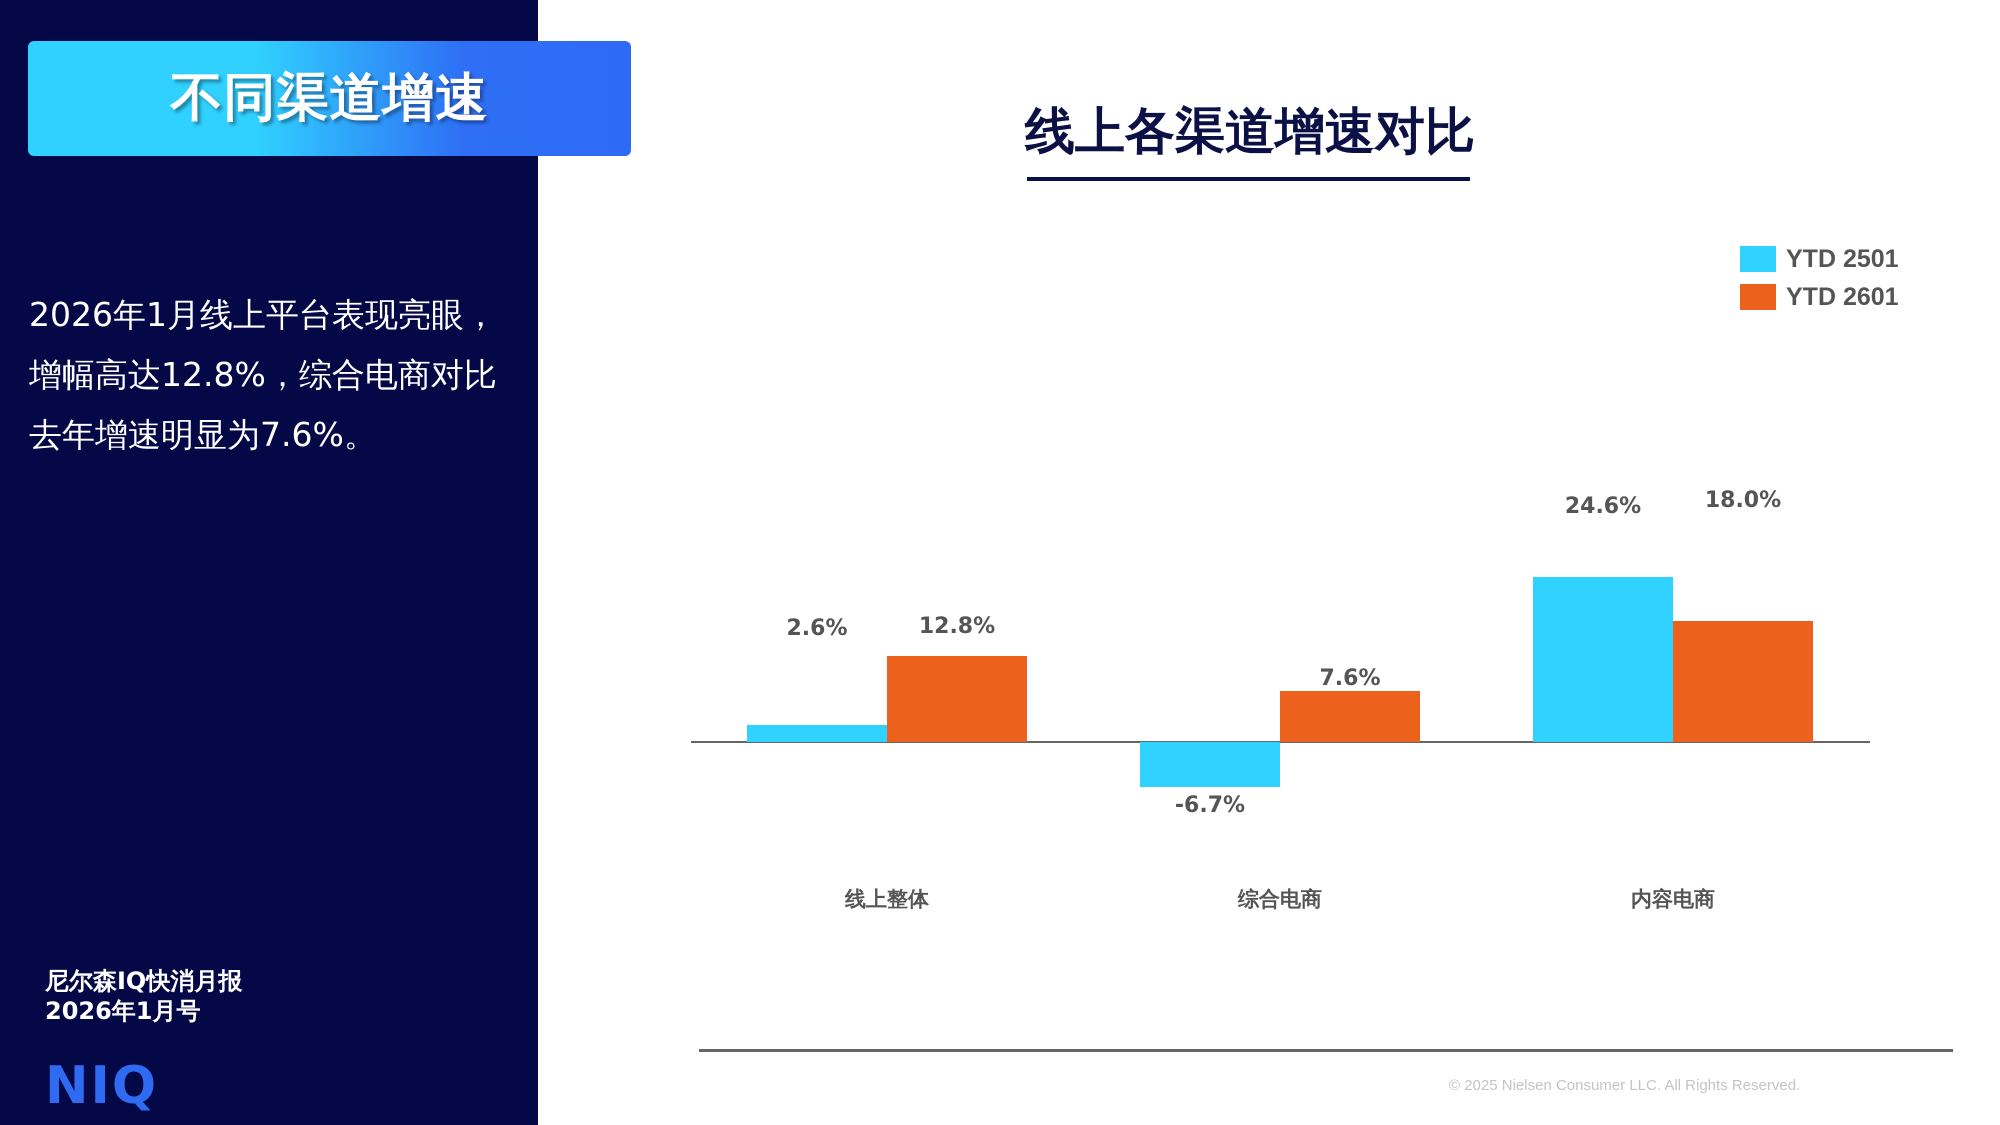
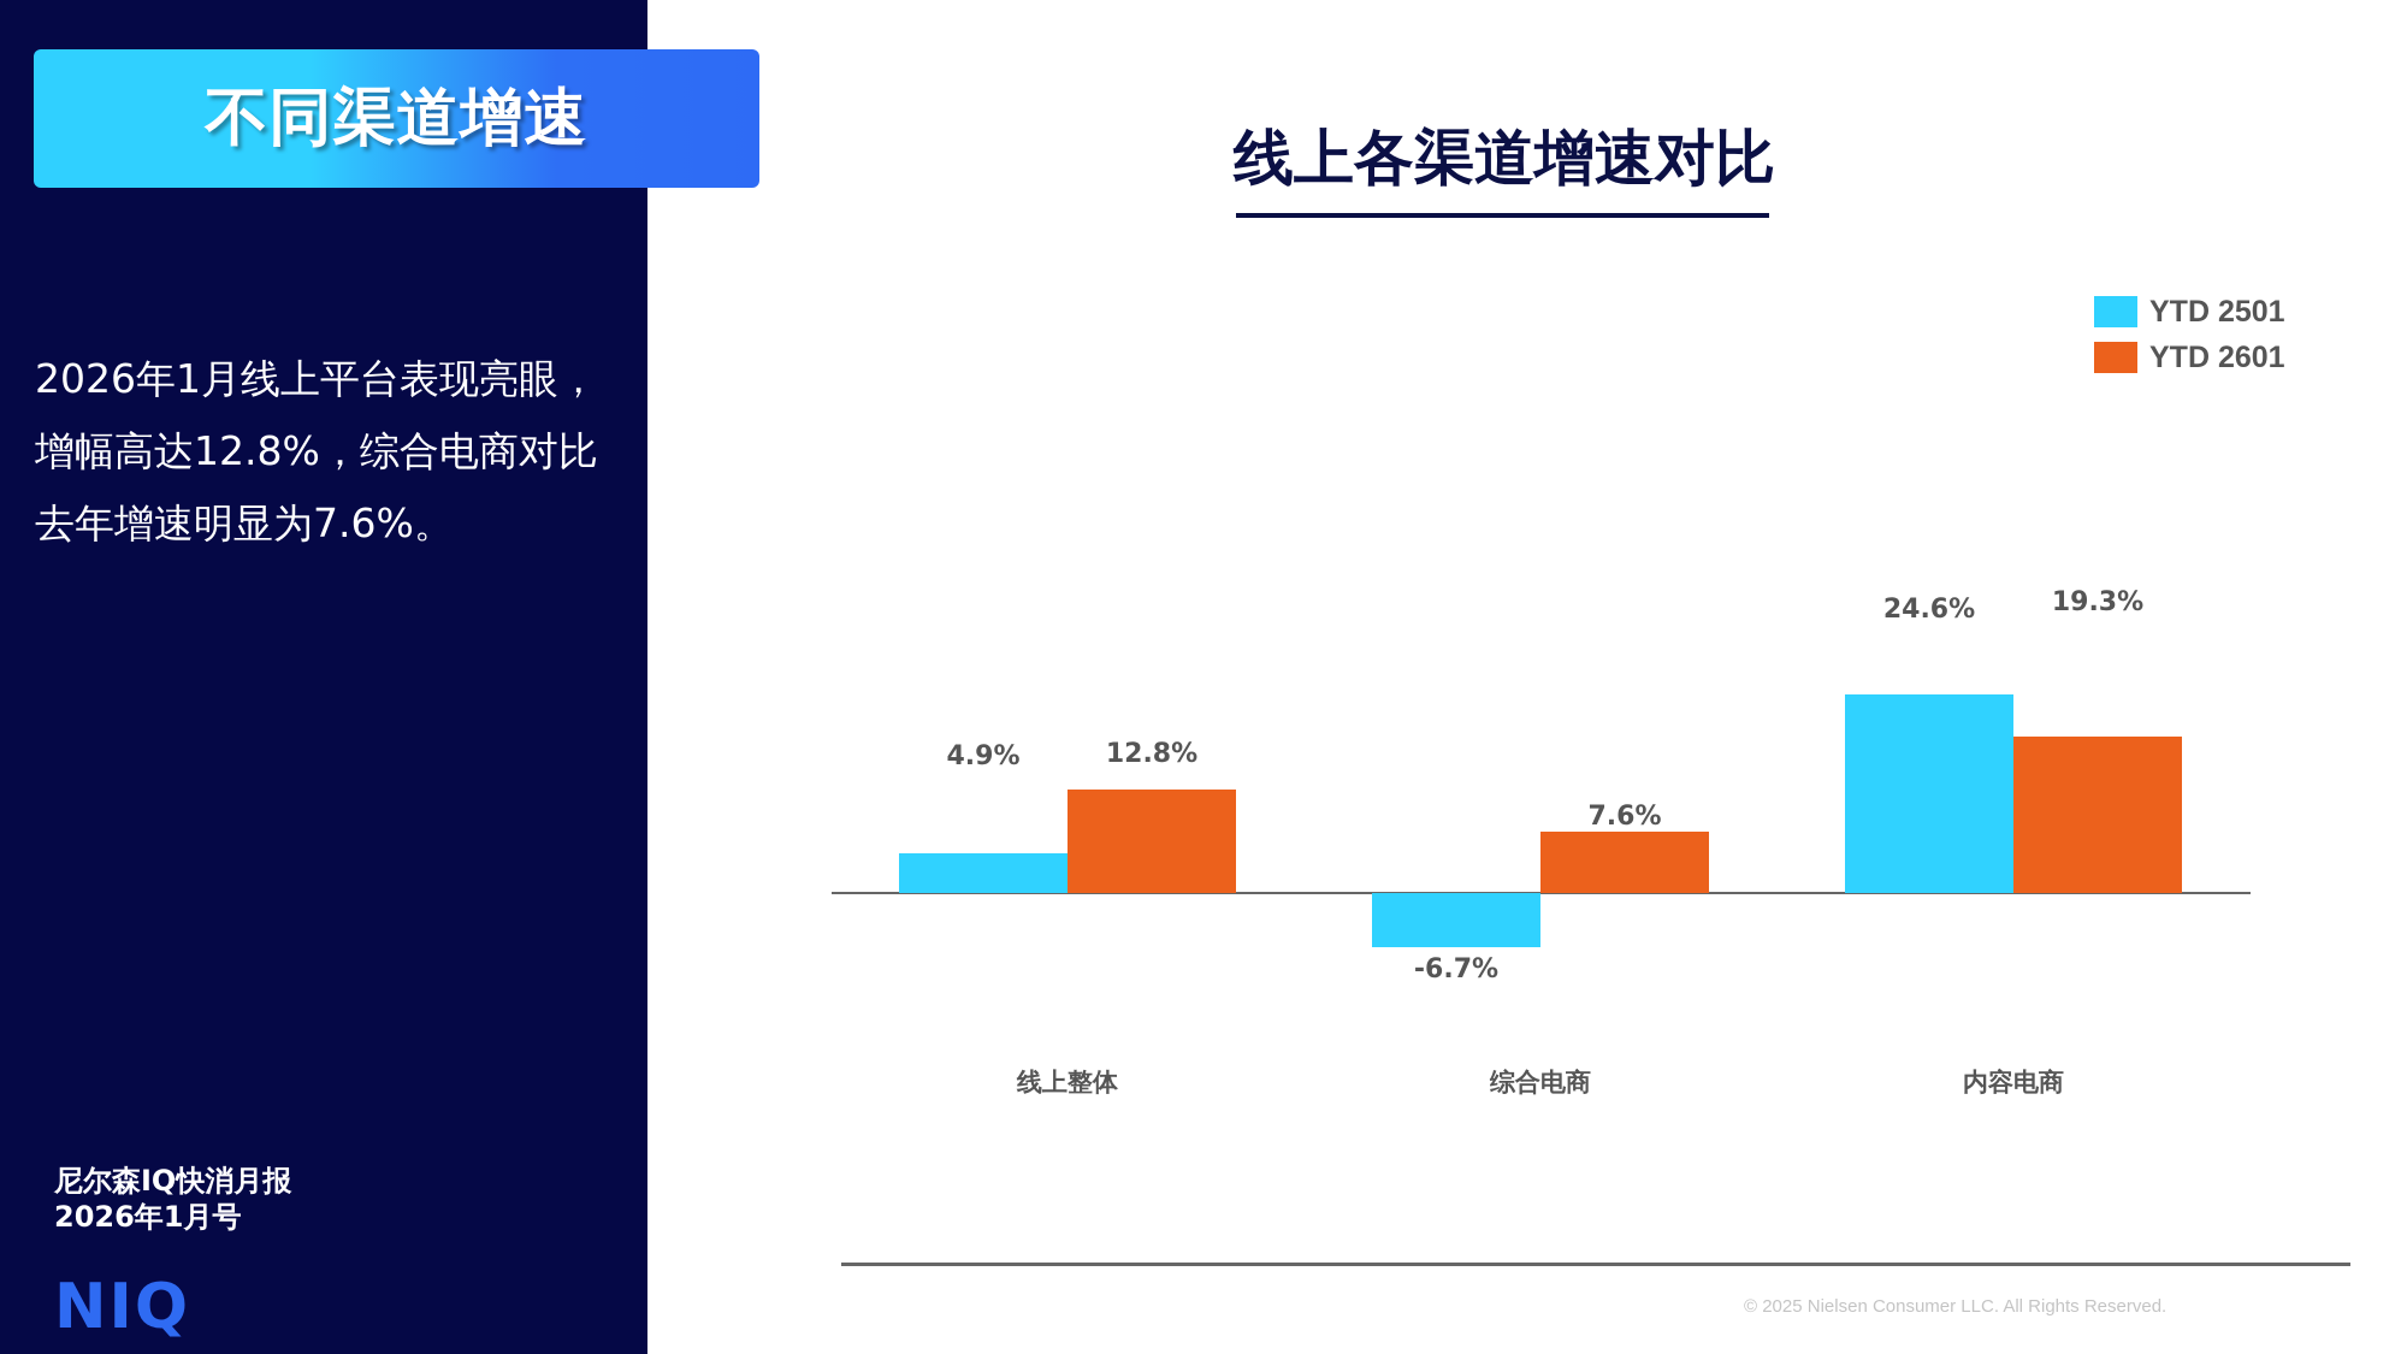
YTD 2501/线上整体: 2.6% -> 4.9%
YTD 2601/内容电商: 18.0% -> 19.3%
